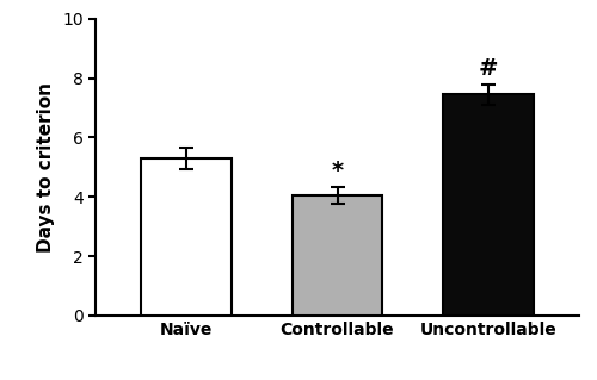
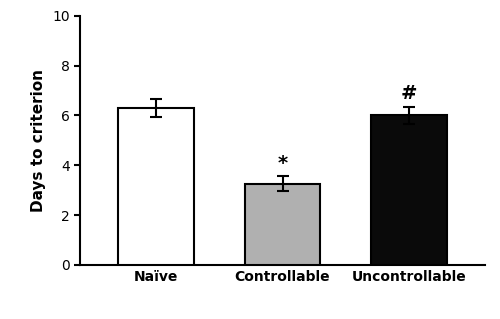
Naïve: 5.30 -> 6.30
Controllable: 4.05 -> 3.25
Uncontrollable: 7.45 -> 6.00
